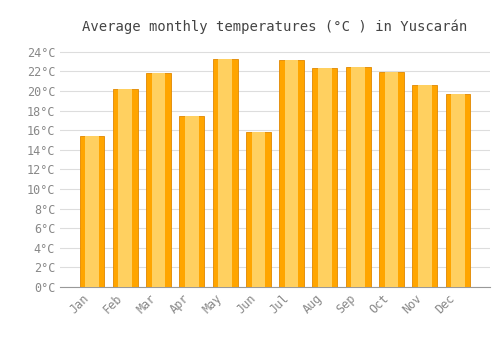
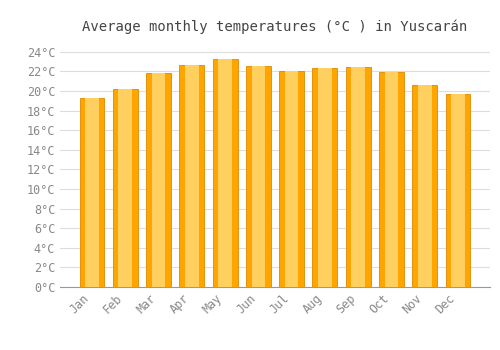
Jan: 15.4°C -> 19.3°C
Apr: 17.4°C -> 22.7°C
Jun: 15.8°C -> 22.5°C
Jul: 23.2°C -> 22.0°C
